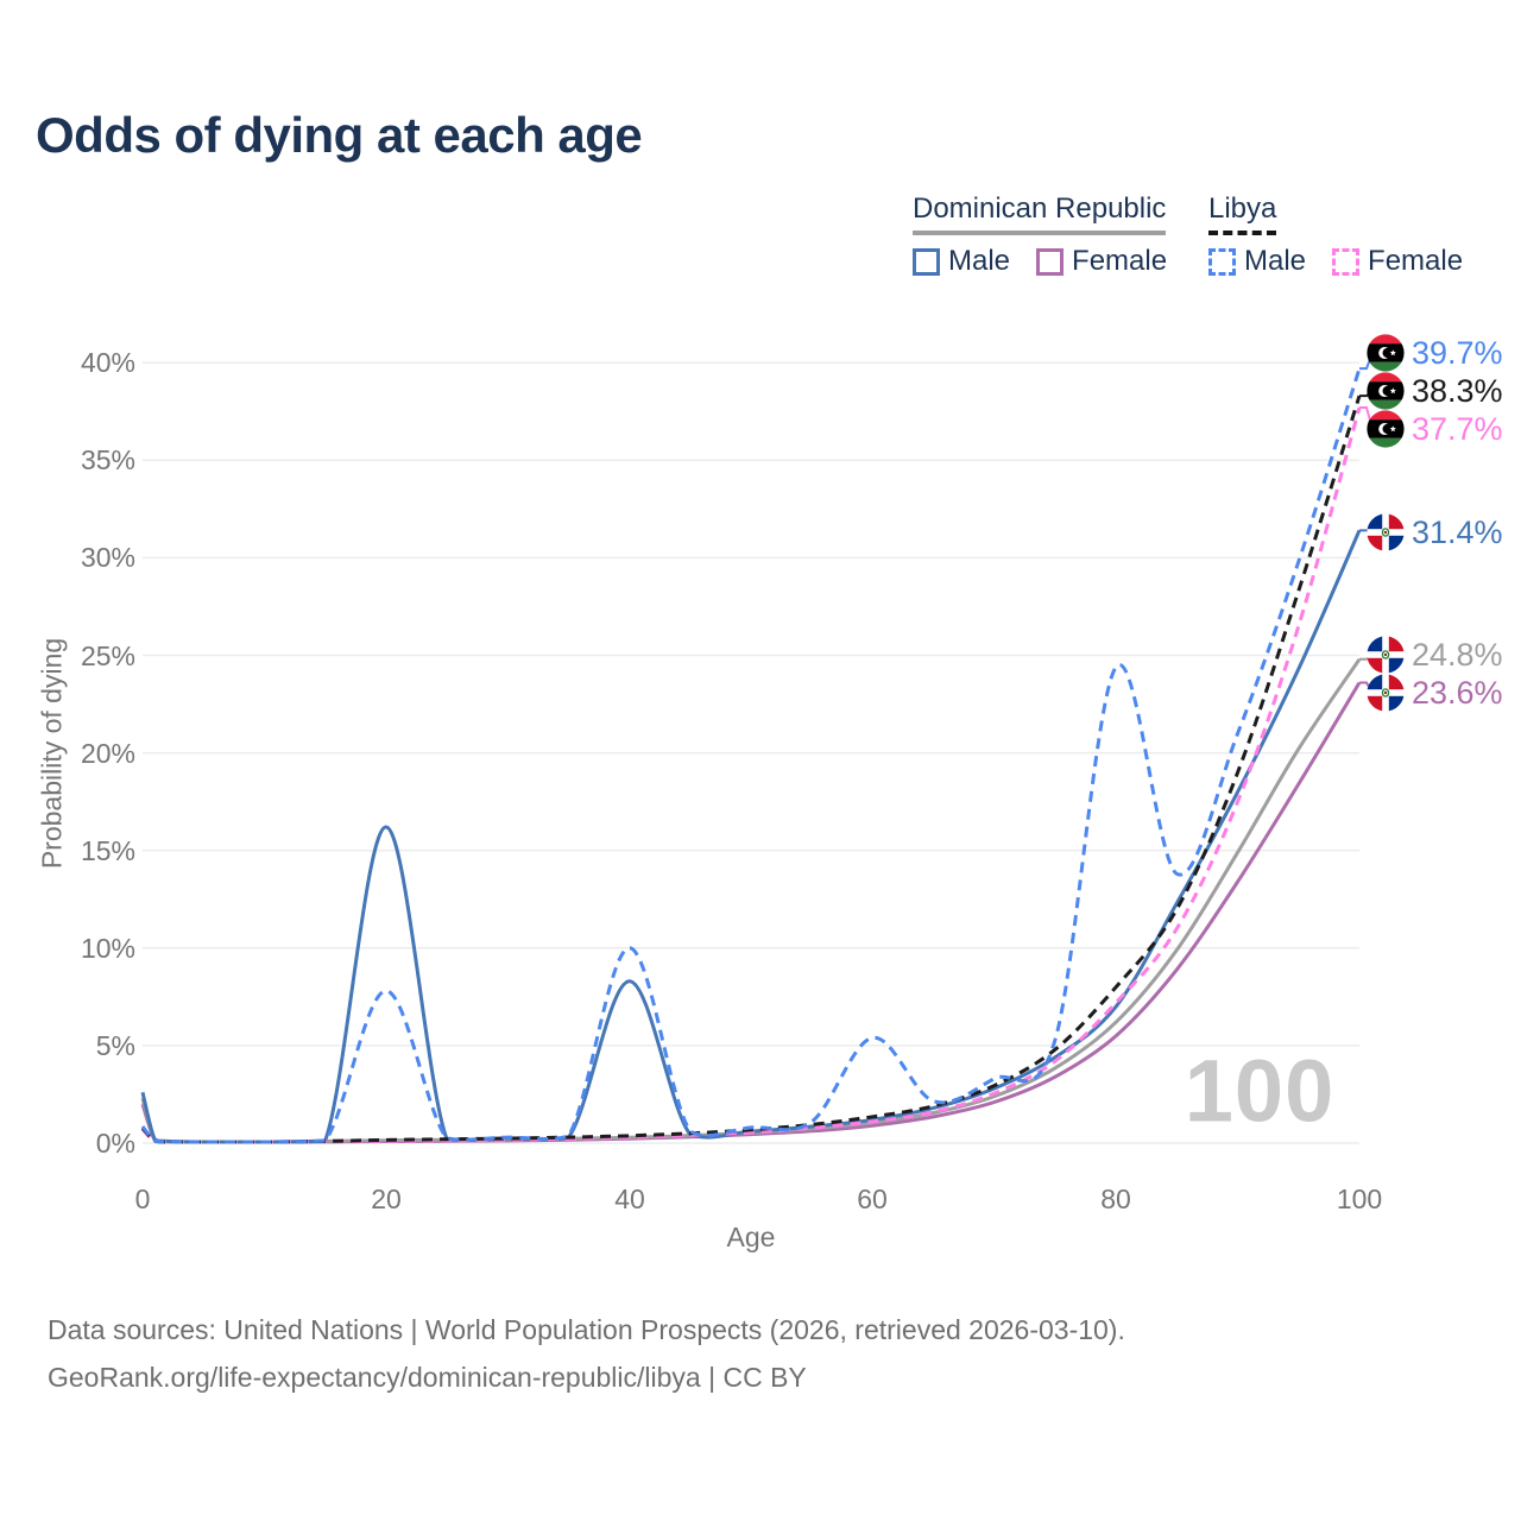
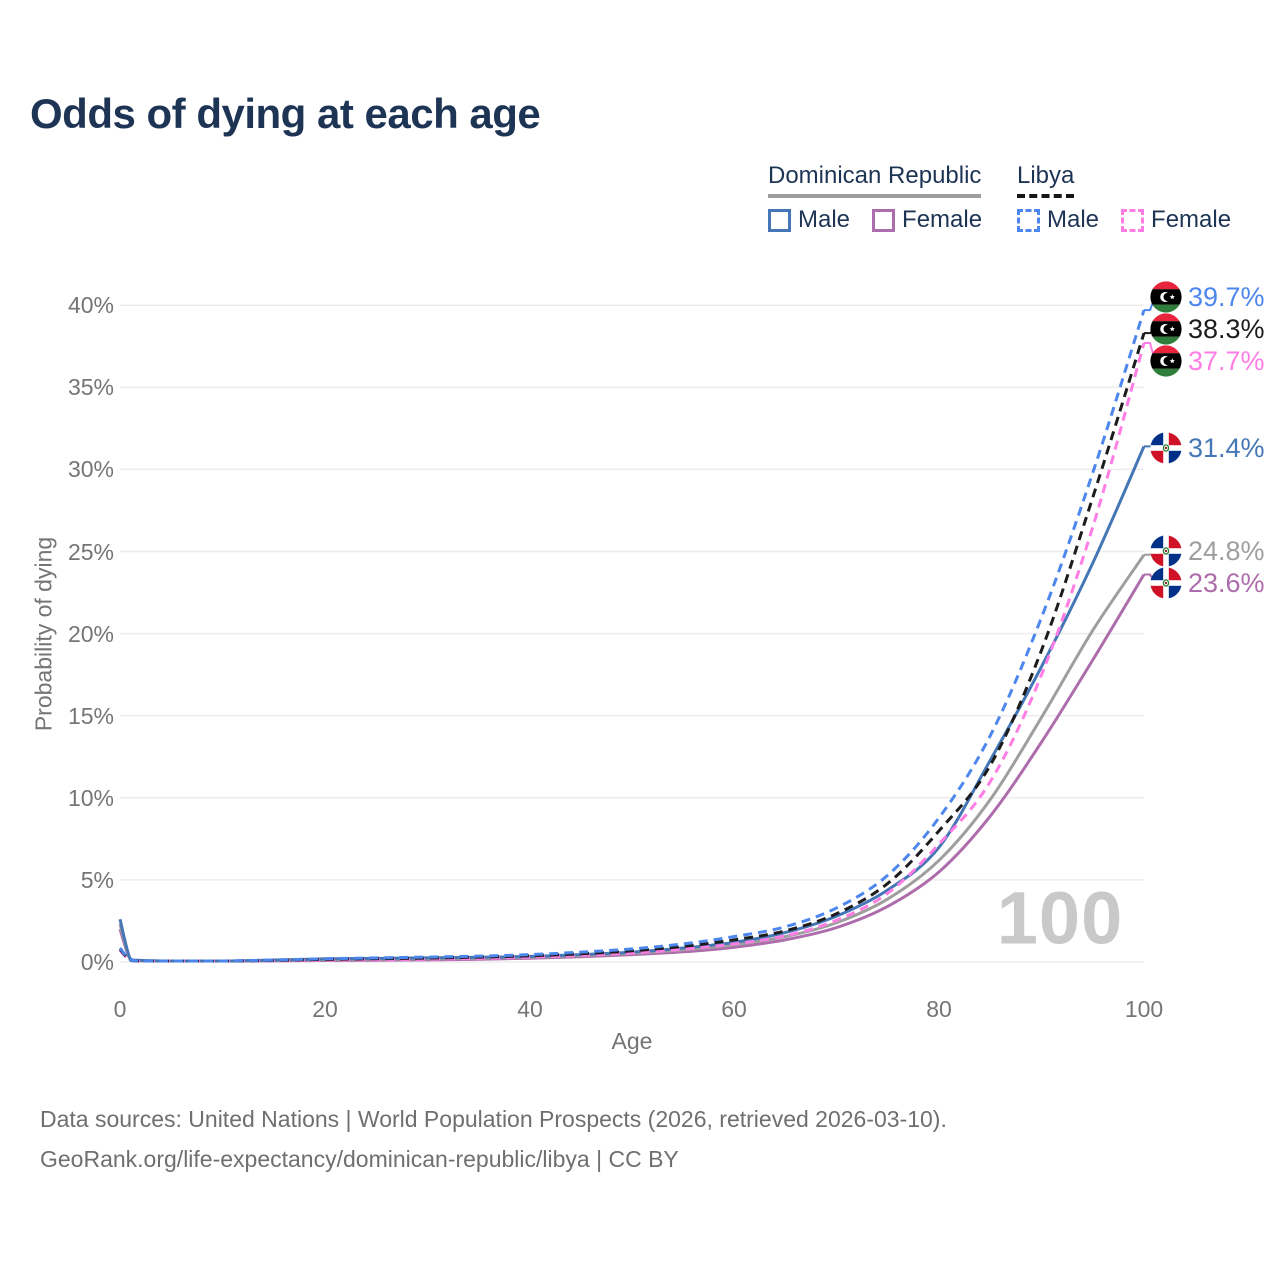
Libya Male/20: 7.8% -> 0.2%
Dominican Republic Male/20: 16.2% -> 0.2%
Libya Male/40: 10.0% -> 0.5%
Dominican Republic Male/40: 8.3% -> 0.3%
Libya Male/60: 5.4% -> 1.6%
Libya Male/80: 24.4% -> 8.8%
